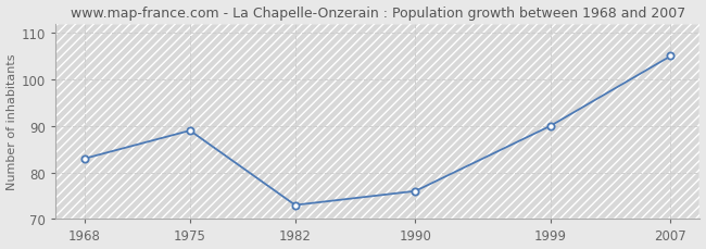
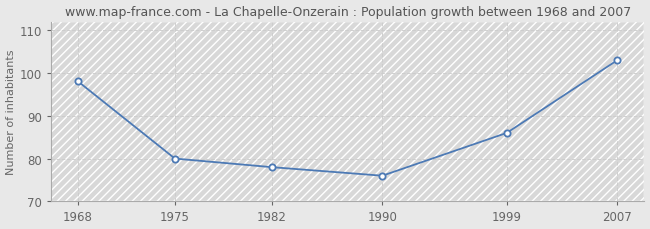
1968: 83 -> 98
1975: 89 -> 80
1982: 73 -> 78
1999: 90 -> 86
2007: 105 -> 103
